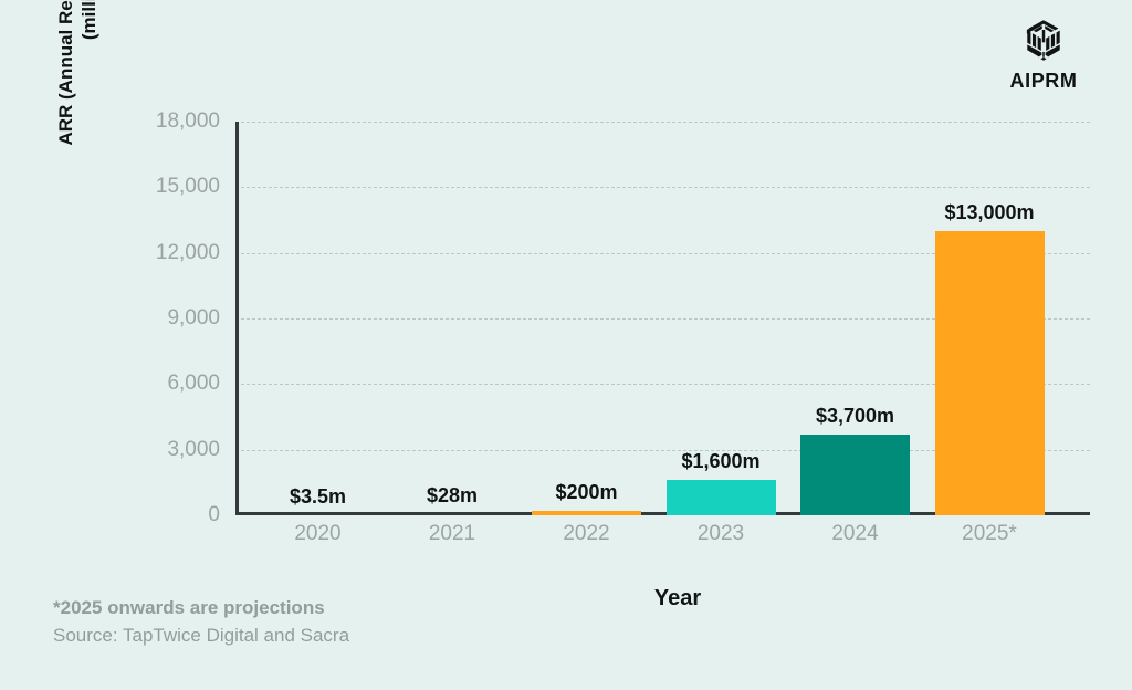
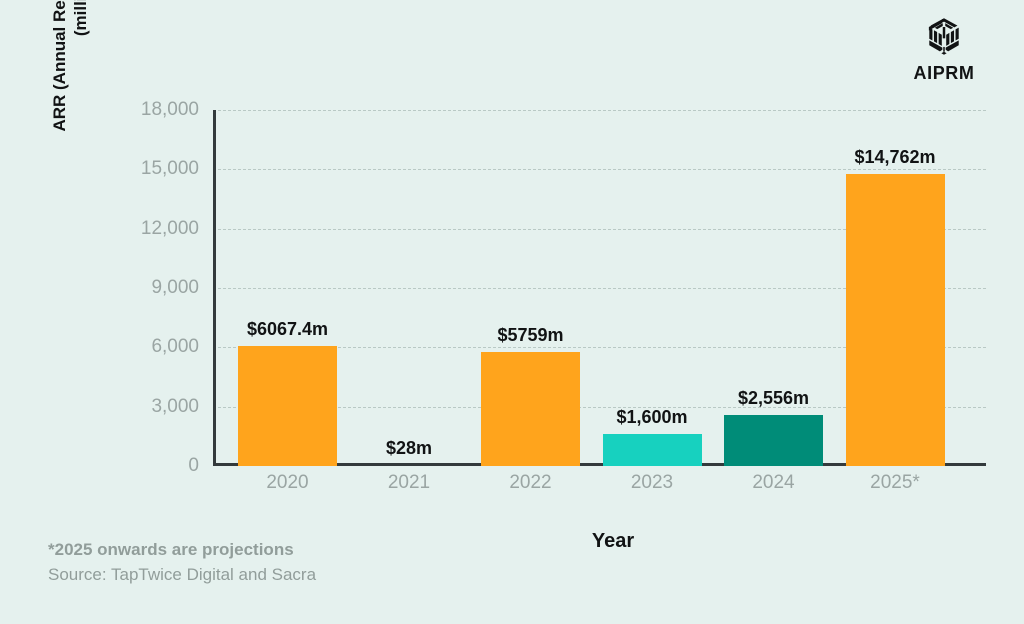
2020: $3.5m -> $6067.4m
2022: $200m -> $5759m
2024: $3,700m -> $2,556m
2025*: $13,000m -> $14,762m
